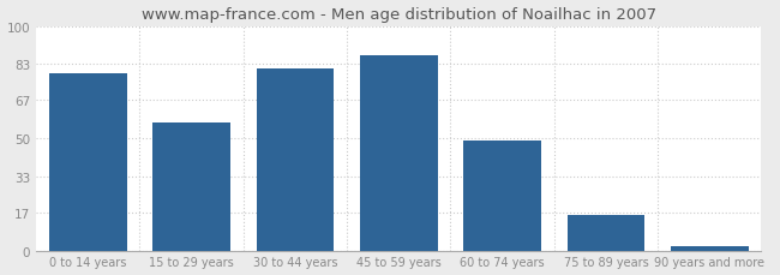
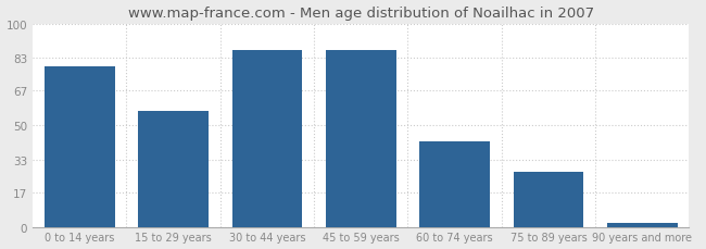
30 to 44 years: 81 -> 87
60 to 74 years: 49 -> 42
75 to 89 years: 16 -> 27
